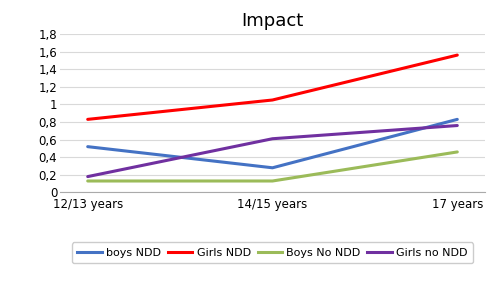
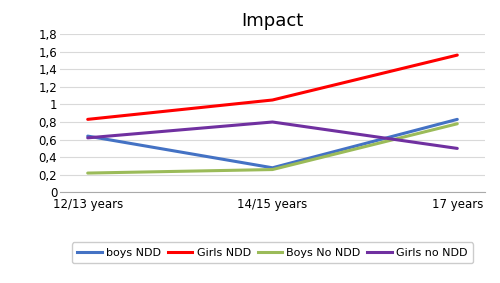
boys NDD/12/13 years: 0,52 -> 0,64
Boys No NDD/12/13 years: 0,13 -> 0,22
Girls no NDD/12/13 years: 0,18 -> 0,62
Boys No NDD/14/15 years: 0,13 -> 0,26
Girls no NDD/14/15 years: 0,61 -> 0,80
Boys No NDD/17 years: 0,46 -> 0,78
Girls no NDD/17 years: 0,76 -> 0,50
